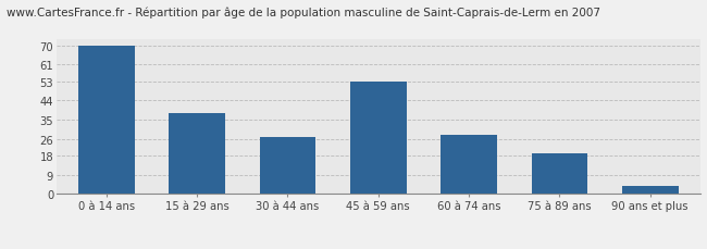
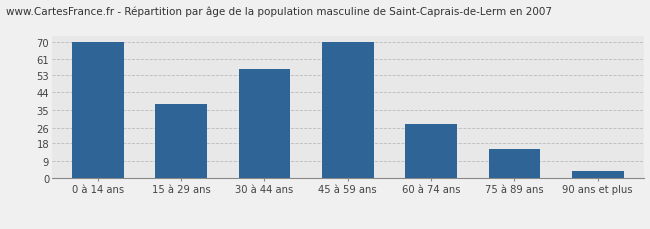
30 à 44 ans: 27 -> 56
45 à 59 ans: 53 -> 70
75 à 89 ans: 19 -> 15
